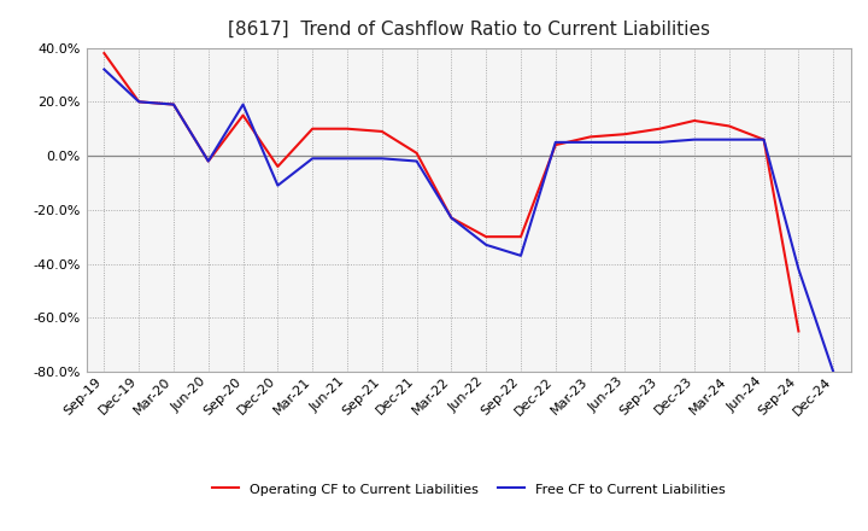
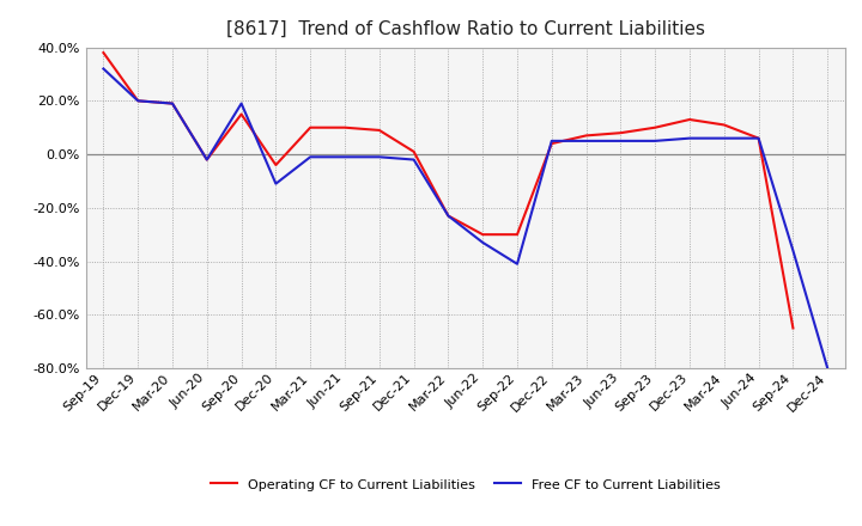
Free CF to Current Liabilities/Sep-22: -37% -> -41%
Free CF to Current Liabilities/Sep-24: -42% -> -36%
